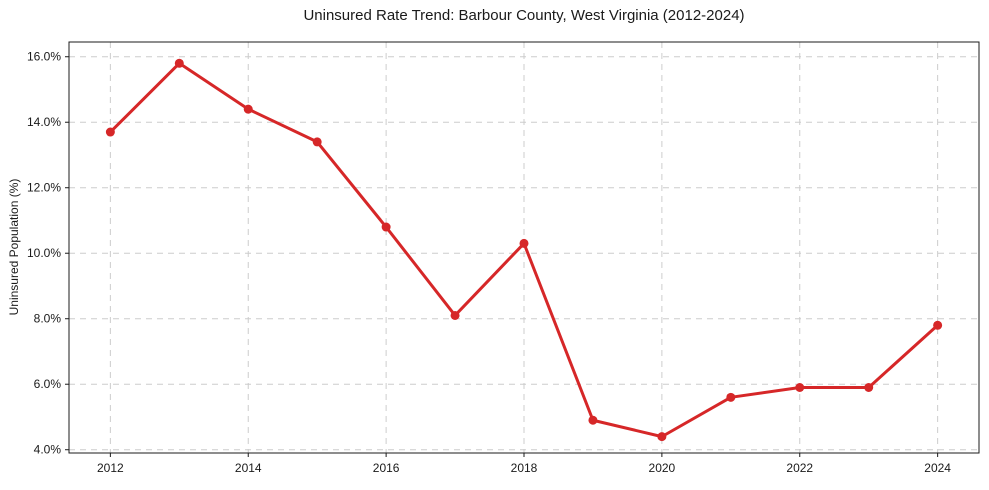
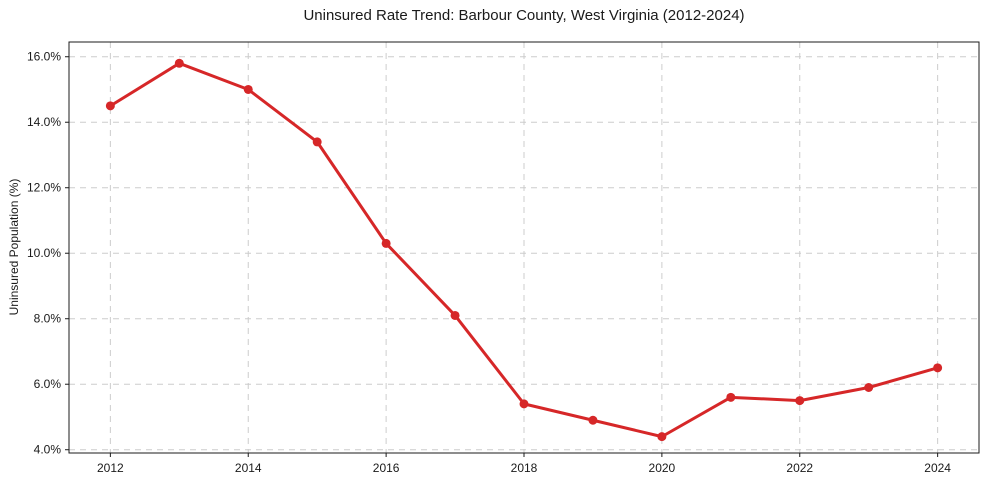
2012: 13.7% -> 14.5%
2014: 14.4% -> 15.0%
2016: 10.8% -> 10.3%
2018: 10.3% -> 5.4%
2022: 5.9% -> 5.5%
2024: 7.8% -> 6.5%
